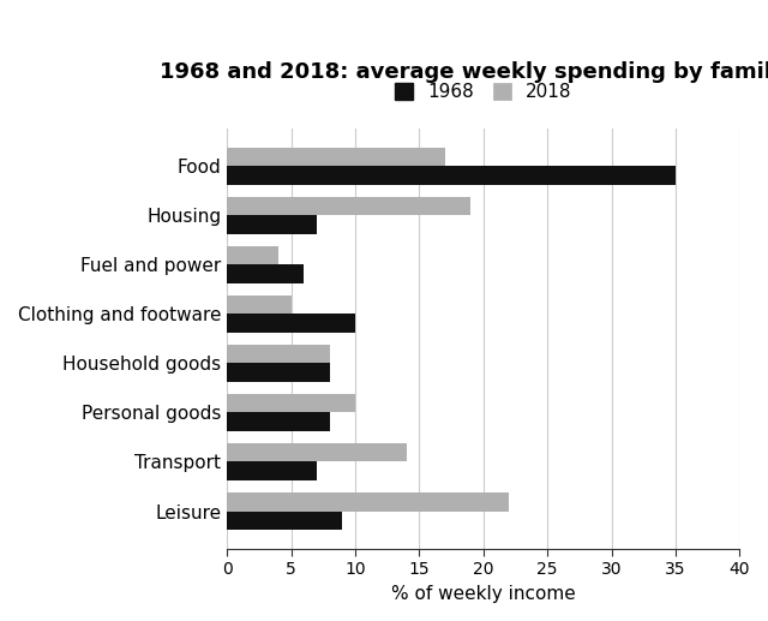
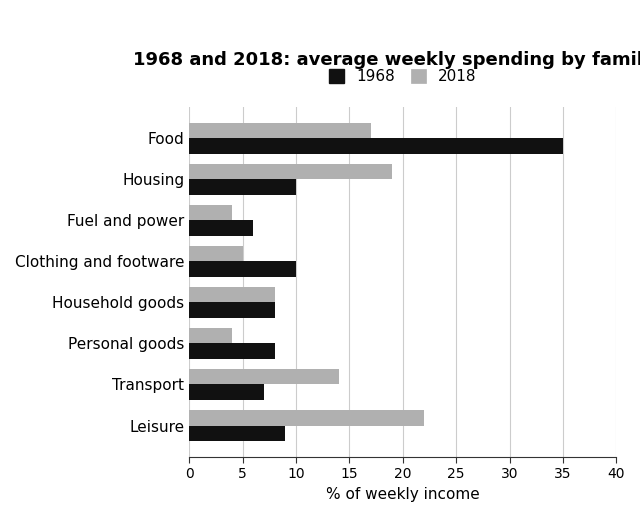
1968/Housing: 7 -> 10
2018/Personal goods: 10 -> 4
